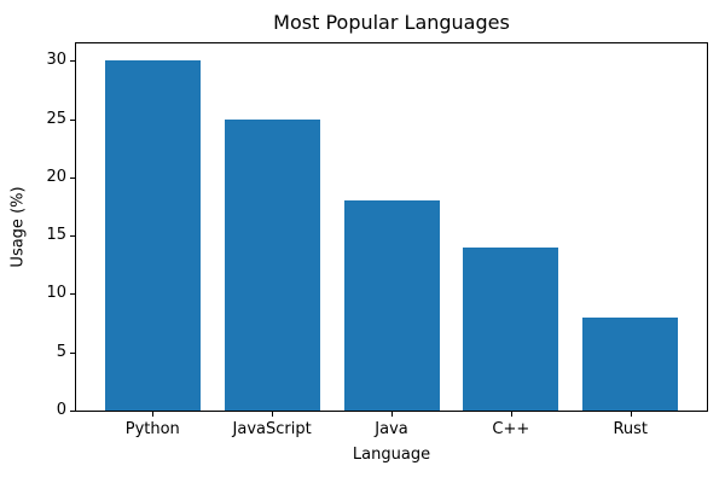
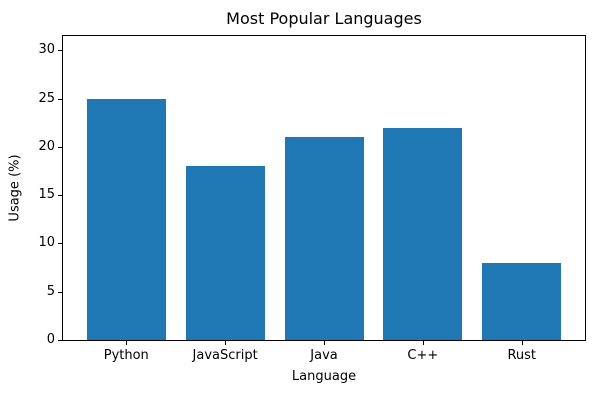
Python: 30 -> 25
JavaScript: 25 -> 18
Java: 18 -> 21
C++: 14 -> 22
